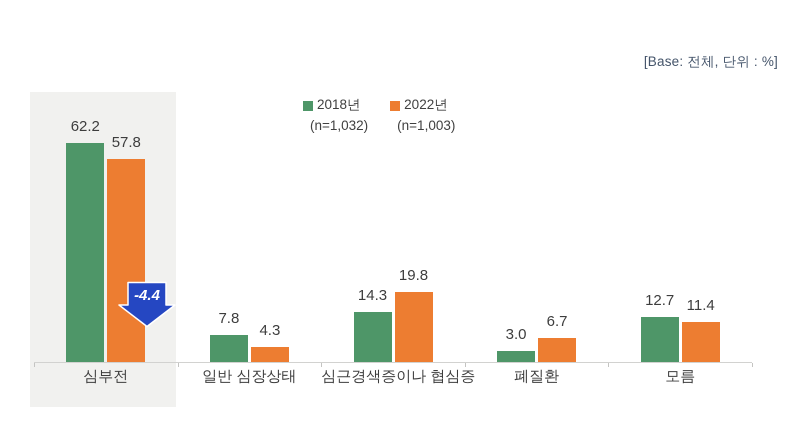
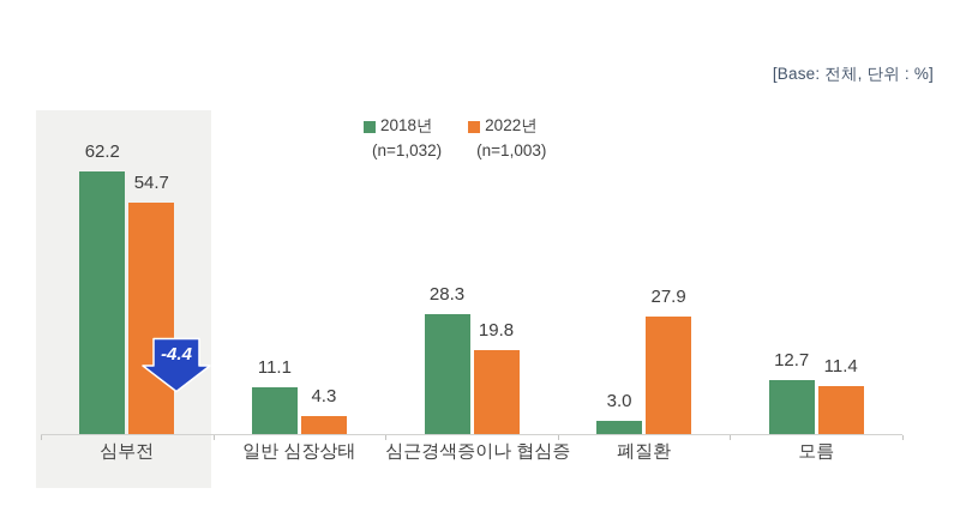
2022년/심부전: 57.8 -> 54.7
2018년/일반 심장상태: 7.8 -> 11.1
2018년/심근경색증이나 협심증: 14.3 -> 28.3
2022년/폐질환: 6.7 -> 27.9
